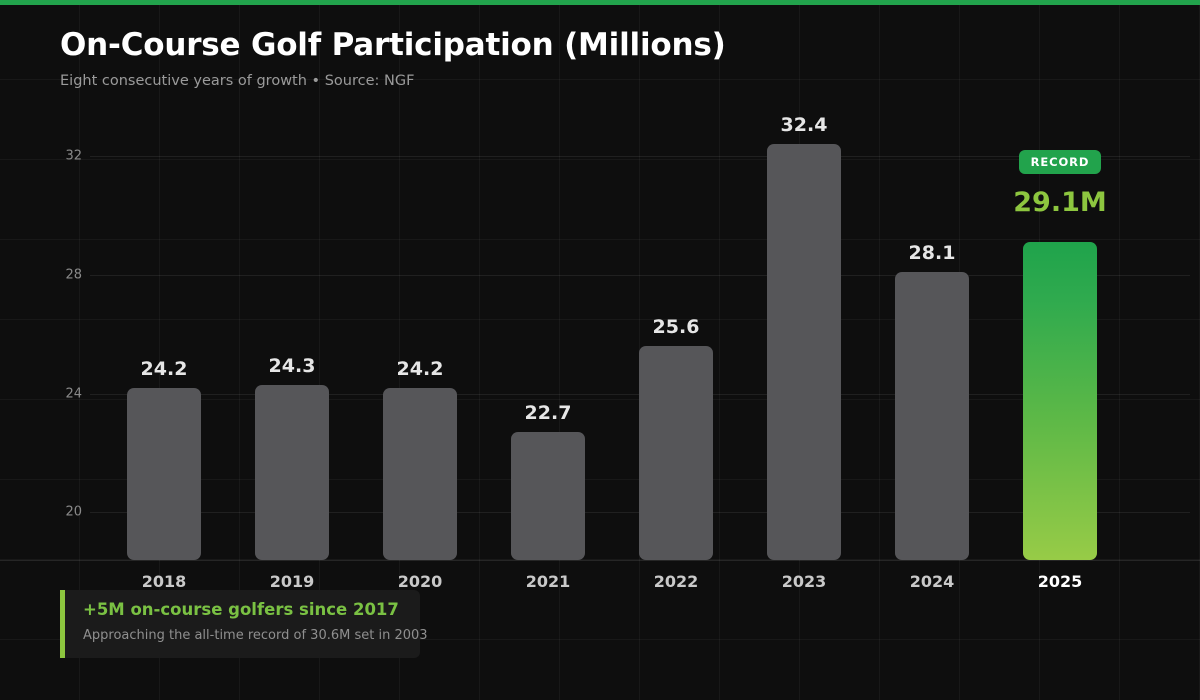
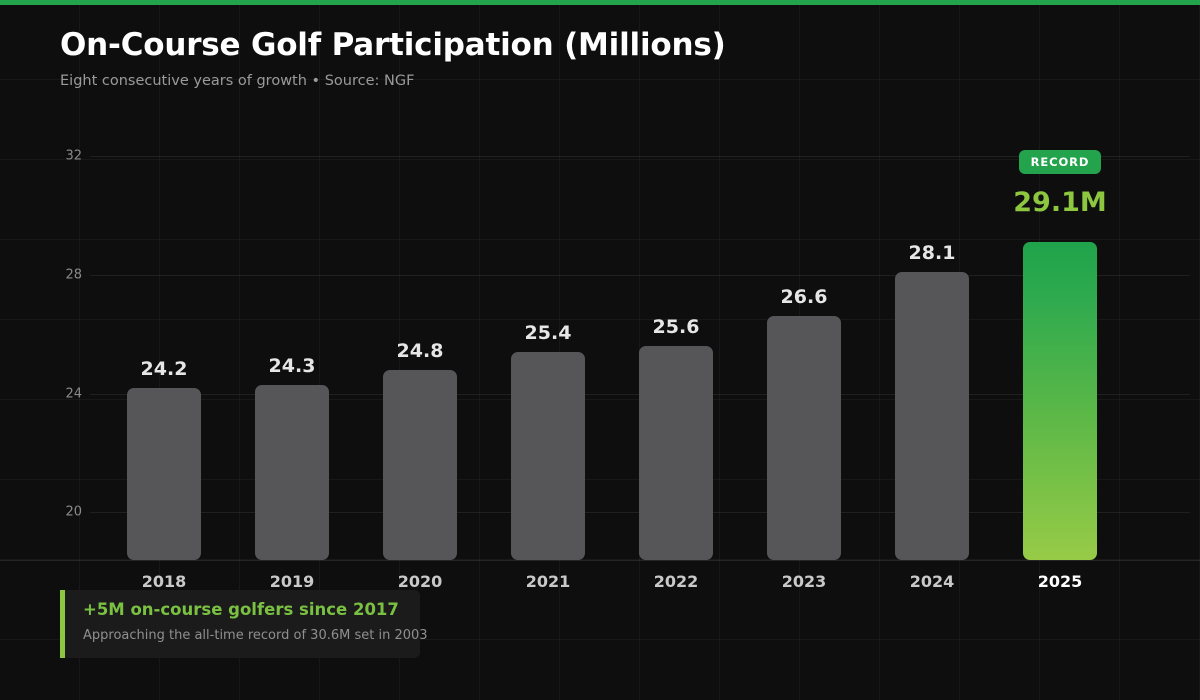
2020: 24.2 -> 24.8
2021: 22.7 -> 25.4
2023: 32.4 -> 26.6
